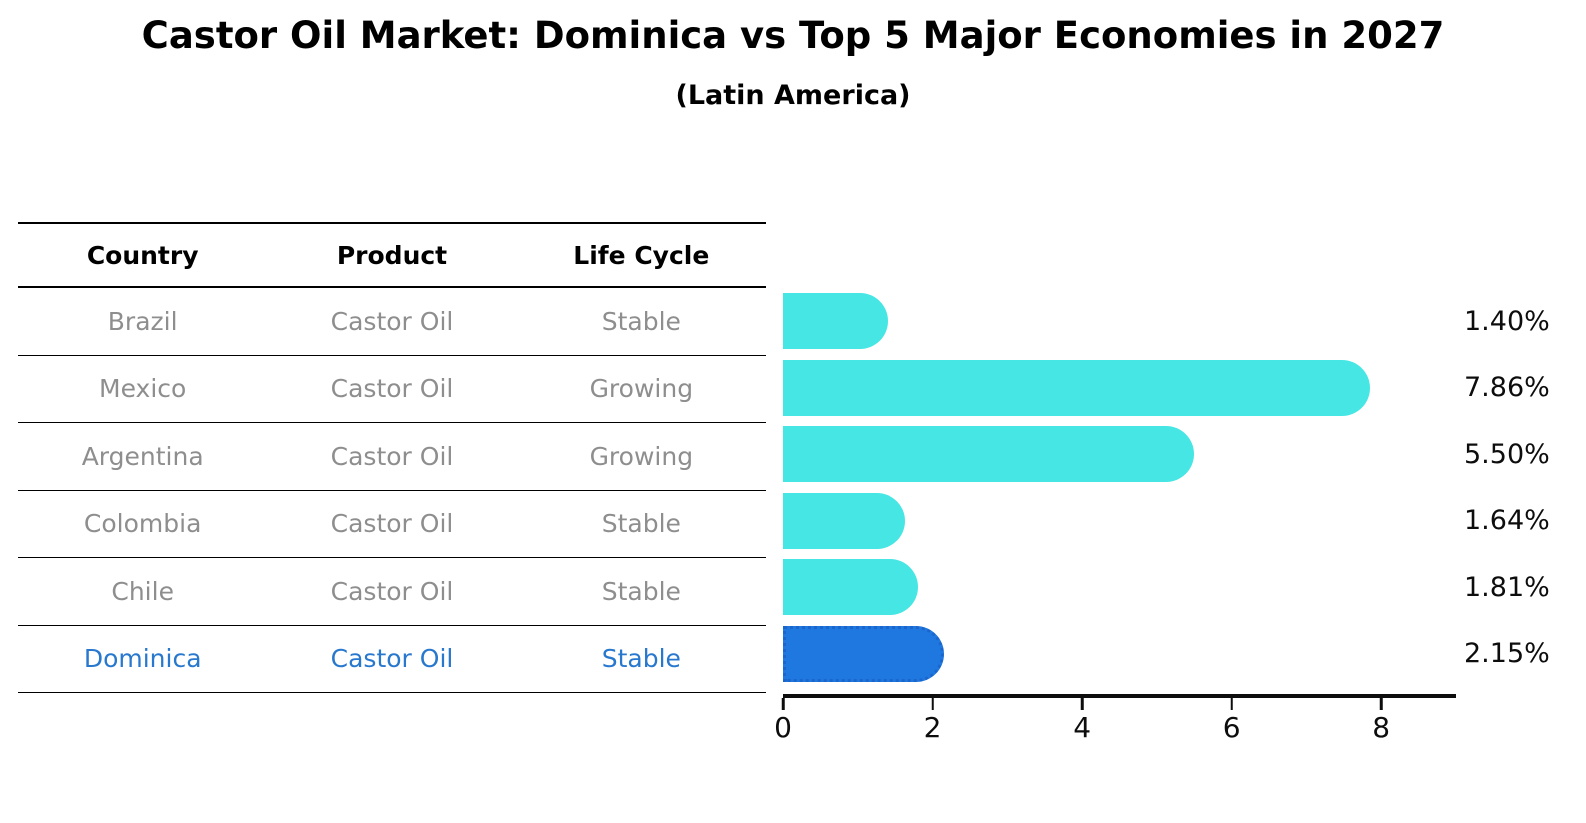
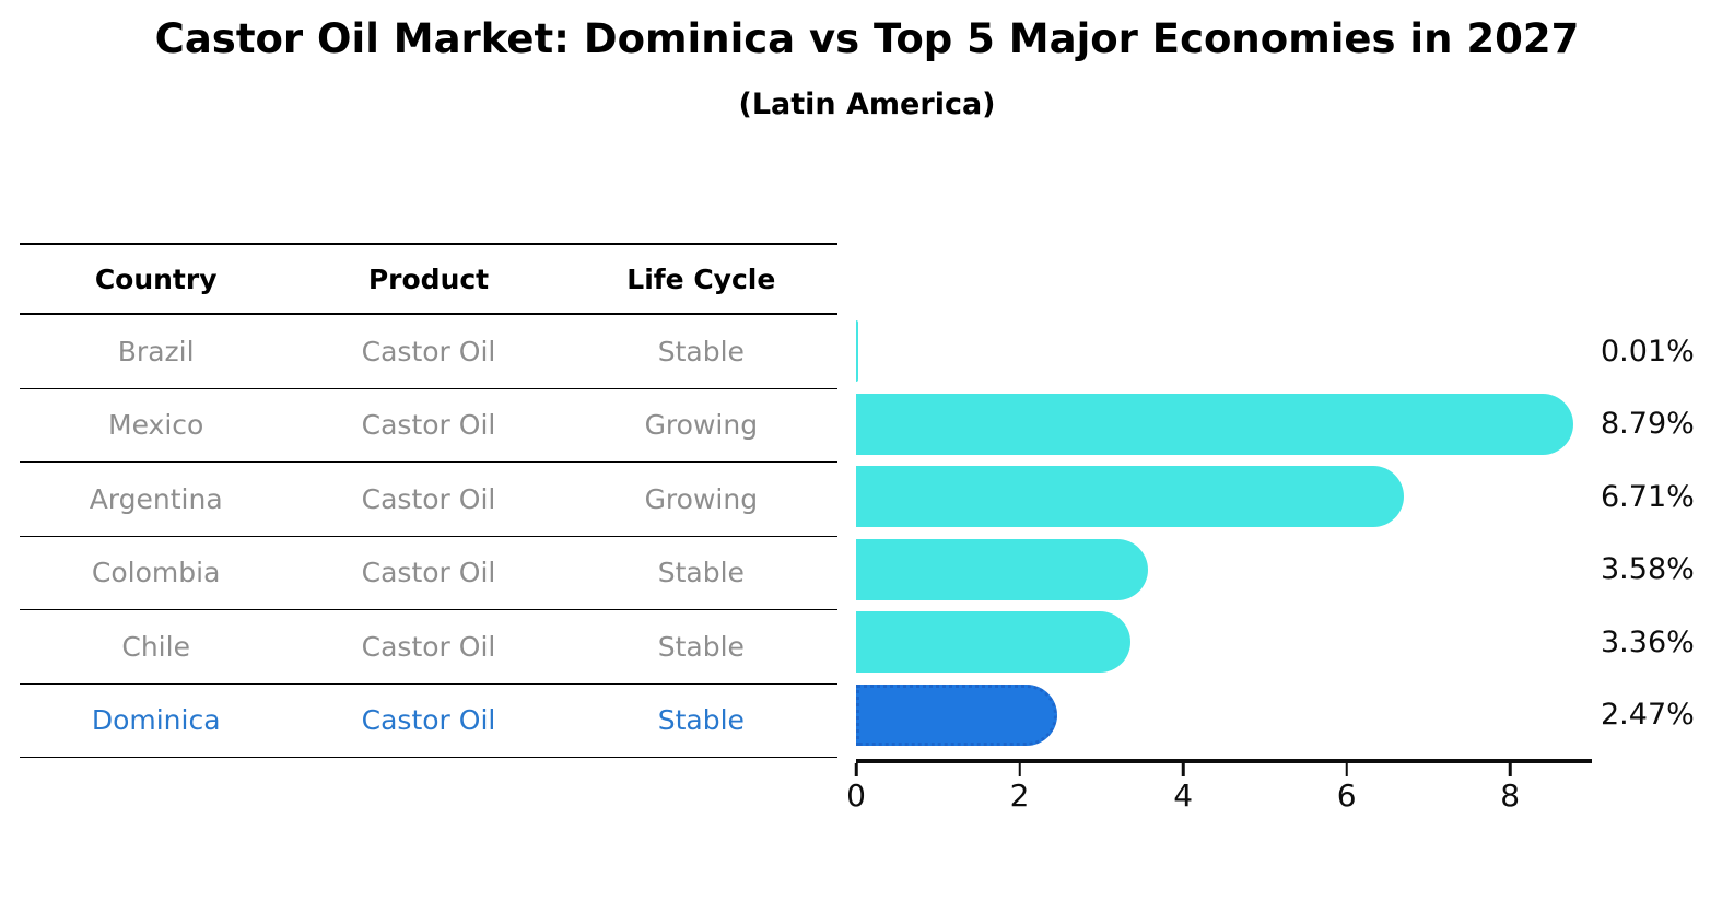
Brazil: 1.40% -> 0.01%
Mexico: 7.86% -> 8.79%
Argentina: 5.50% -> 6.71%
Colombia: 1.64% -> 3.58%
Chile: 1.81% -> 3.36%
Dominica: 2.15% -> 2.47%
